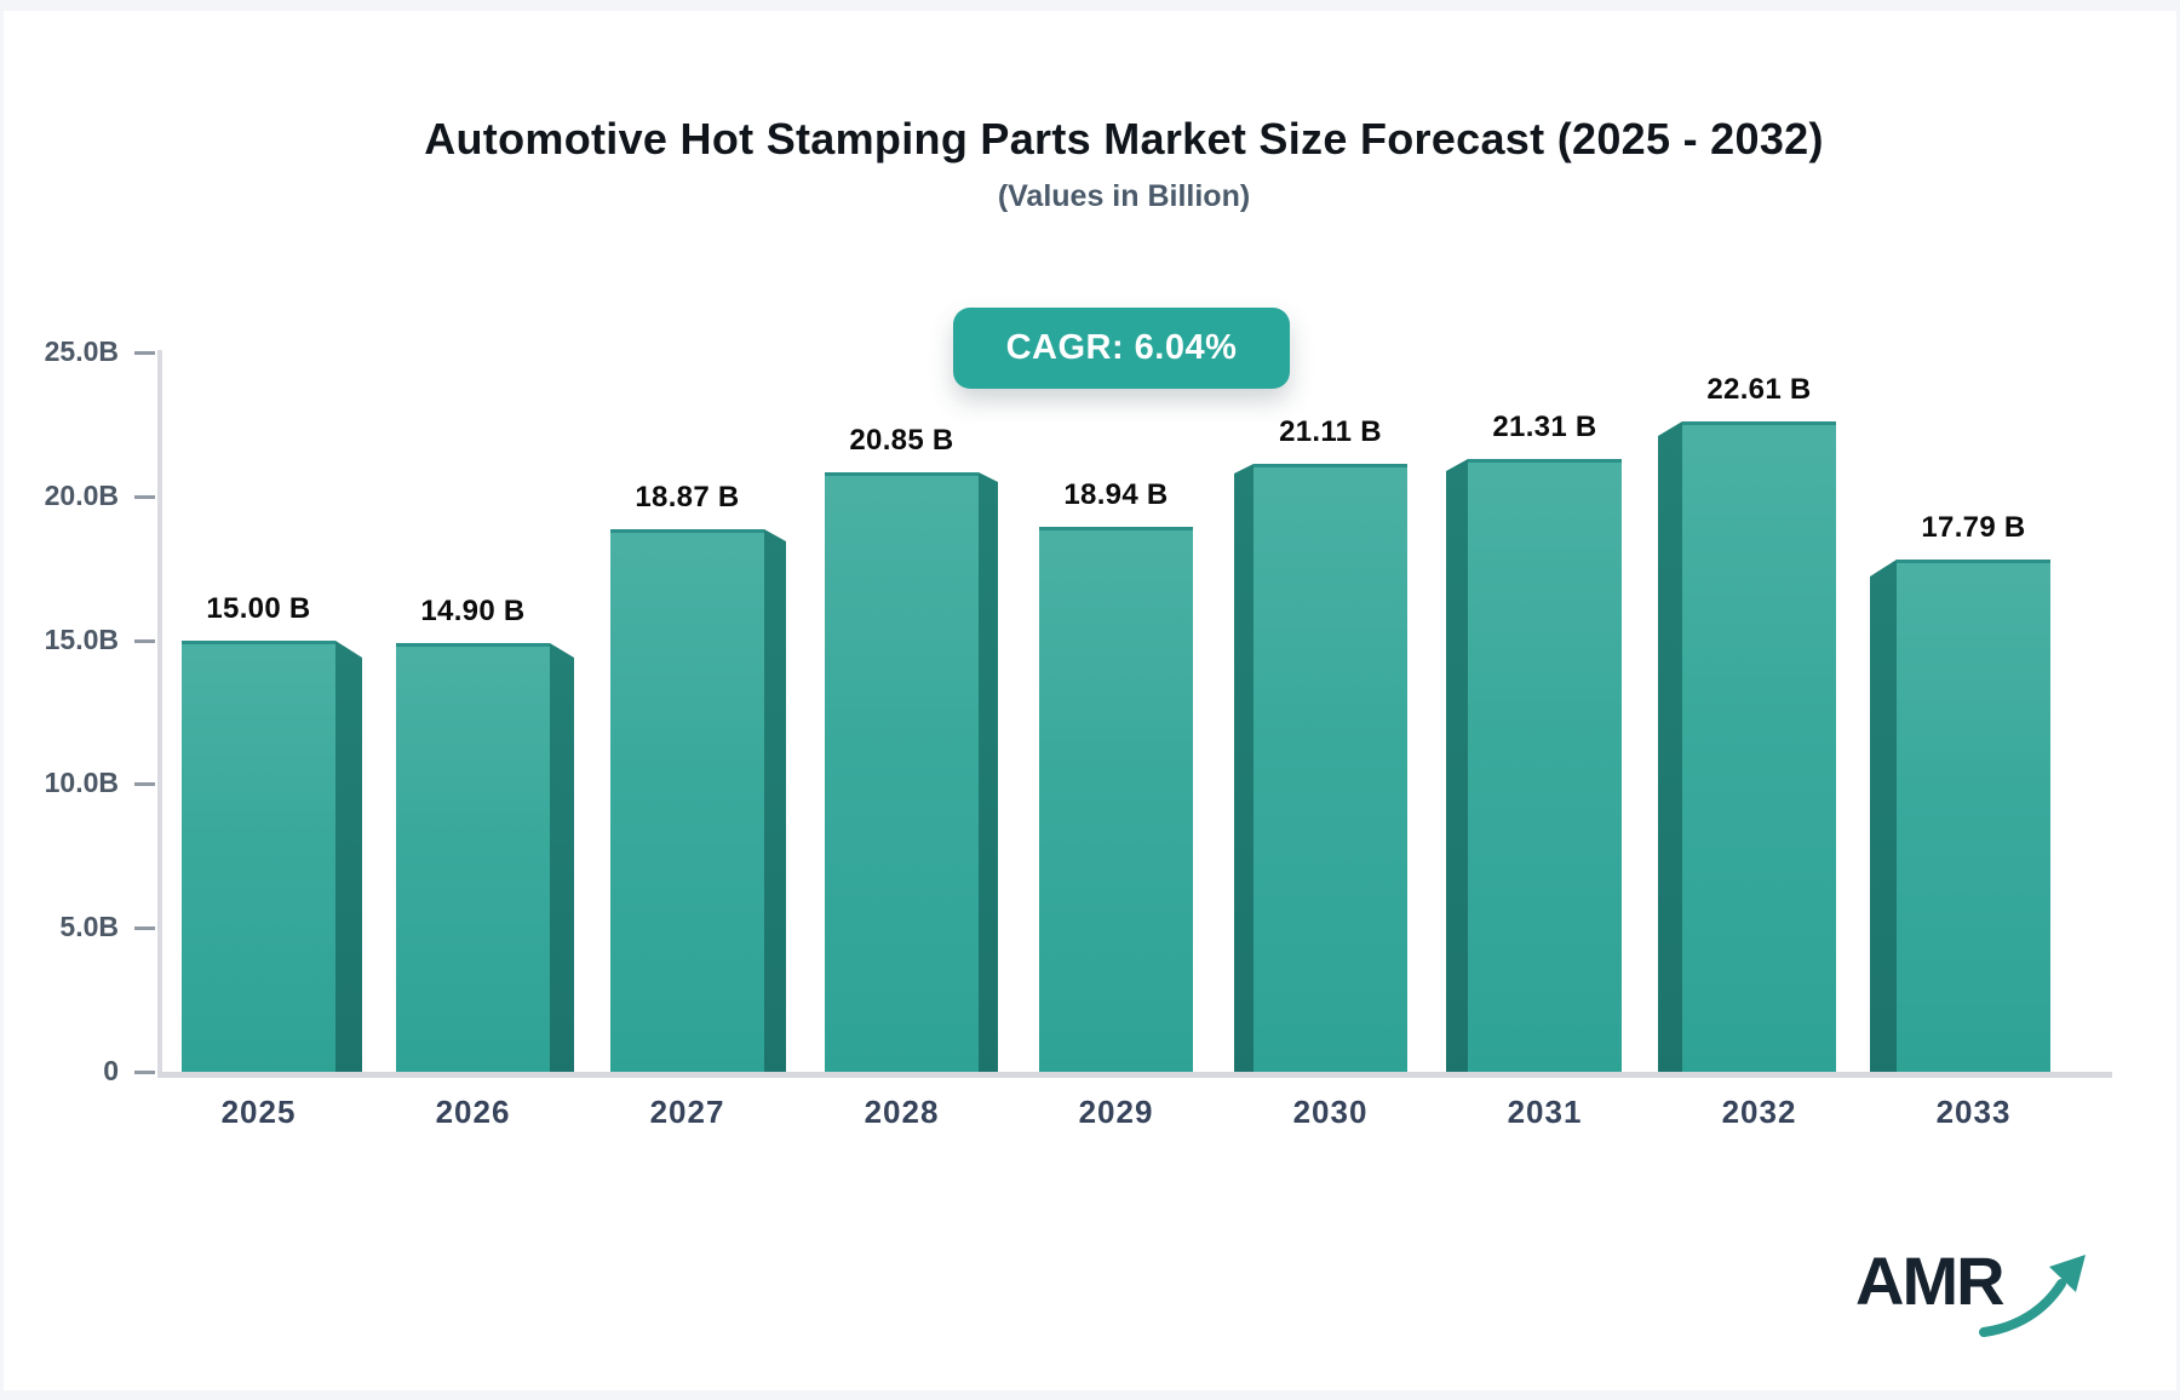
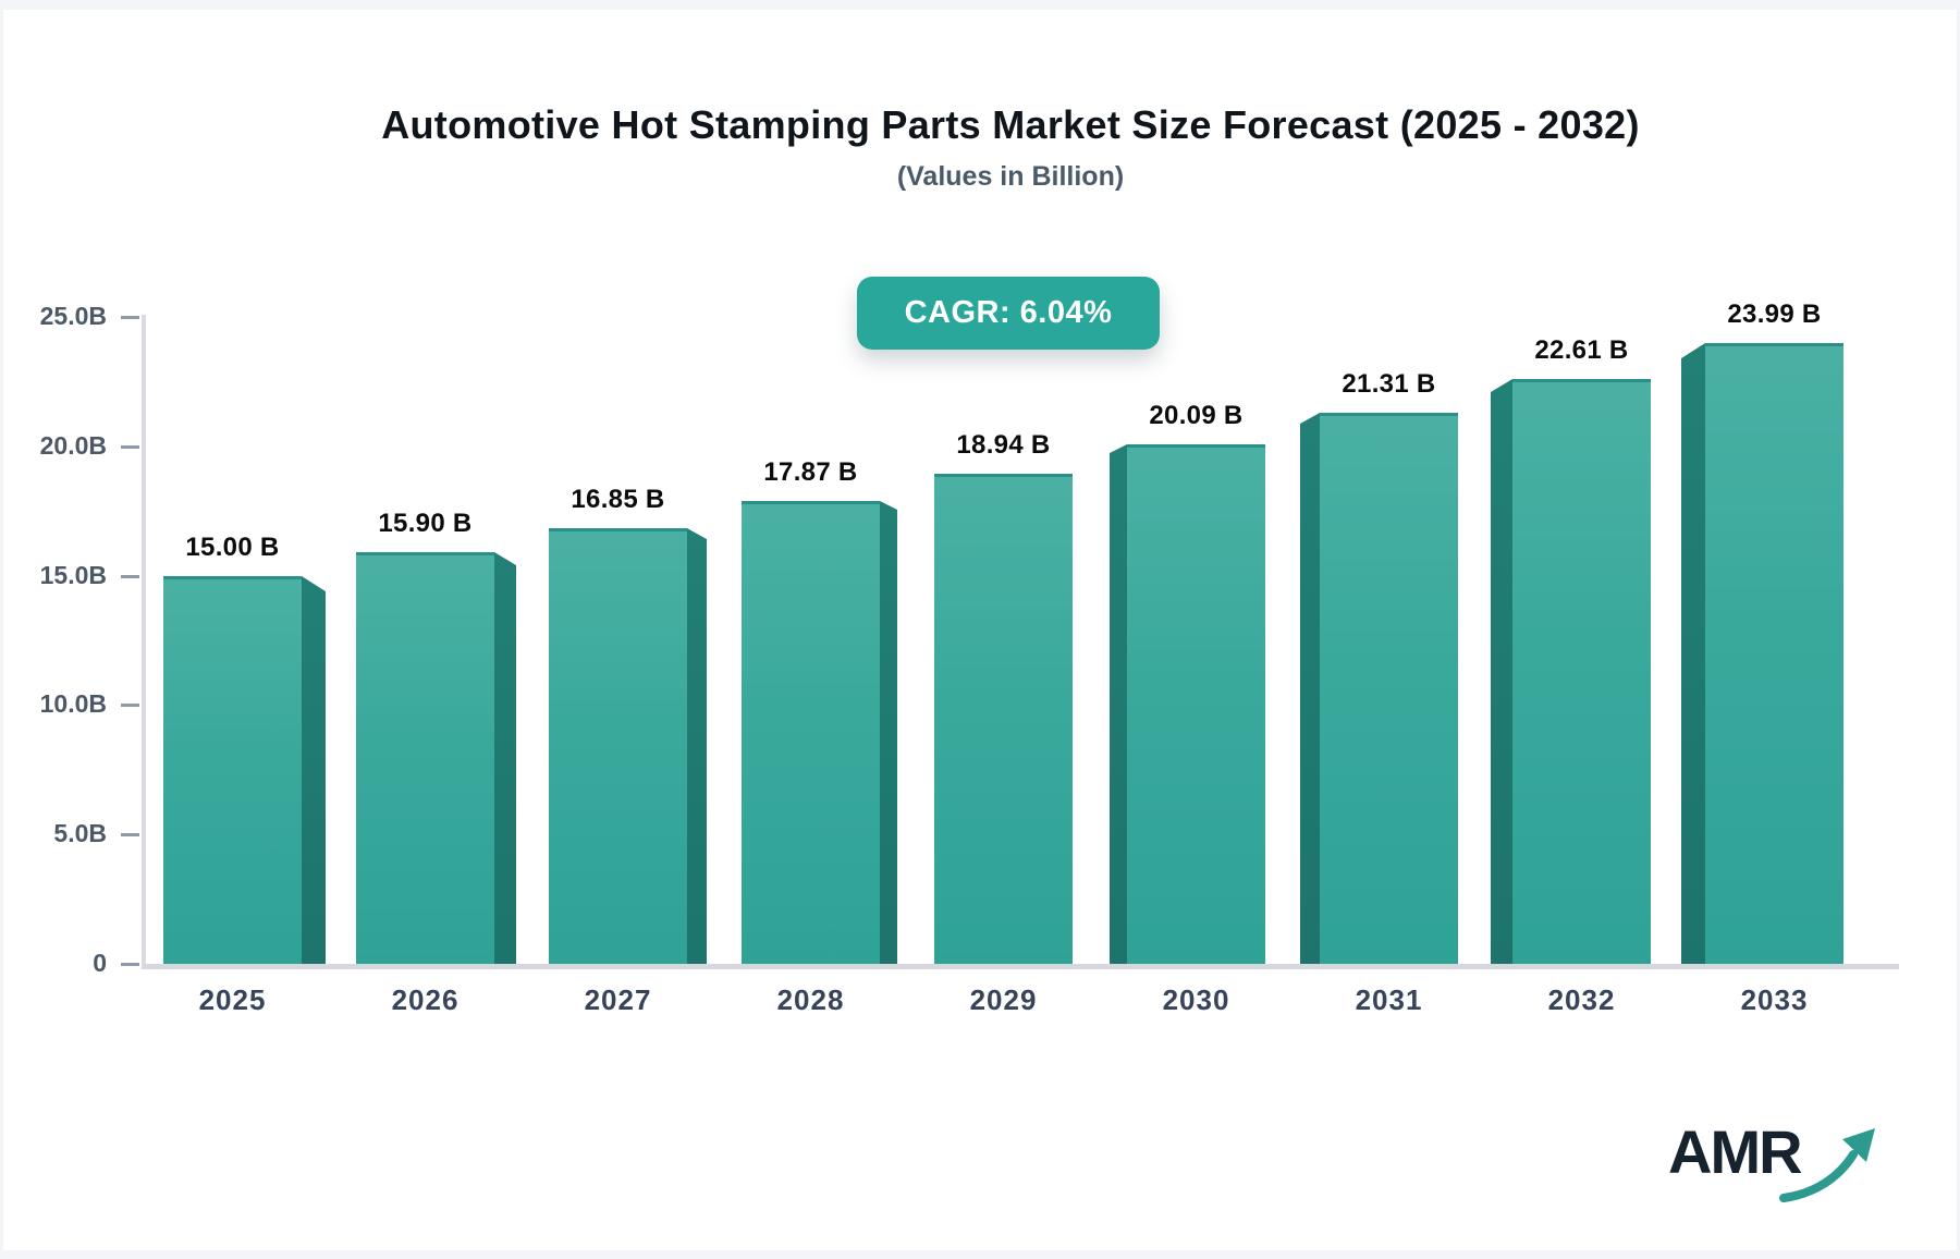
2026: 14.90 -> 15.90
2027: 18.87 -> 16.85
2028: 20.85 -> 17.87
2030: 21.11 -> 20.09
2033: 17.79 -> 23.99
